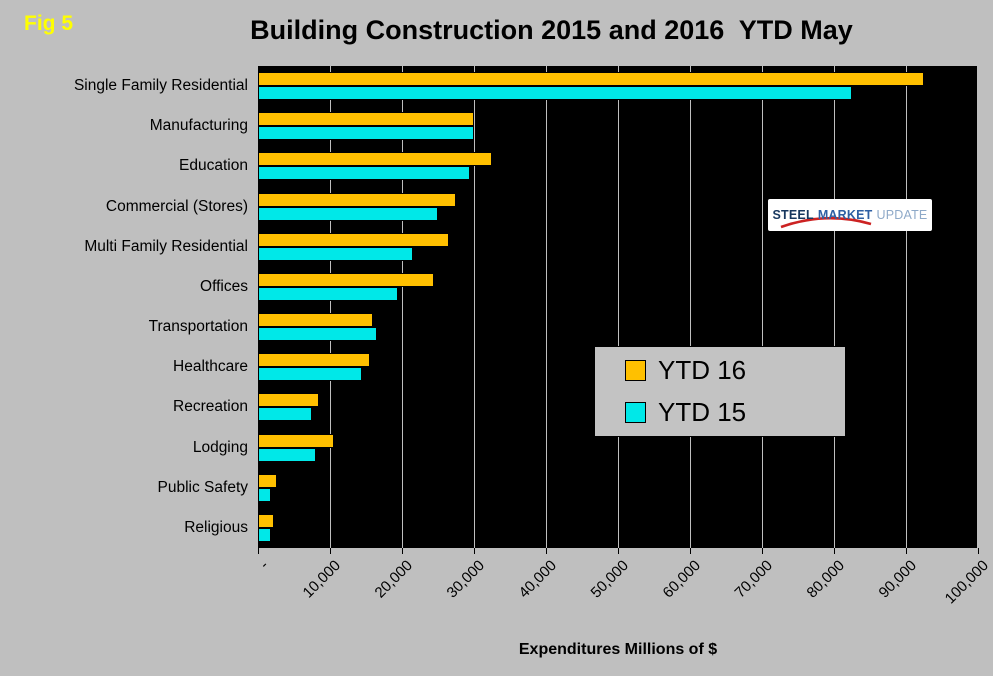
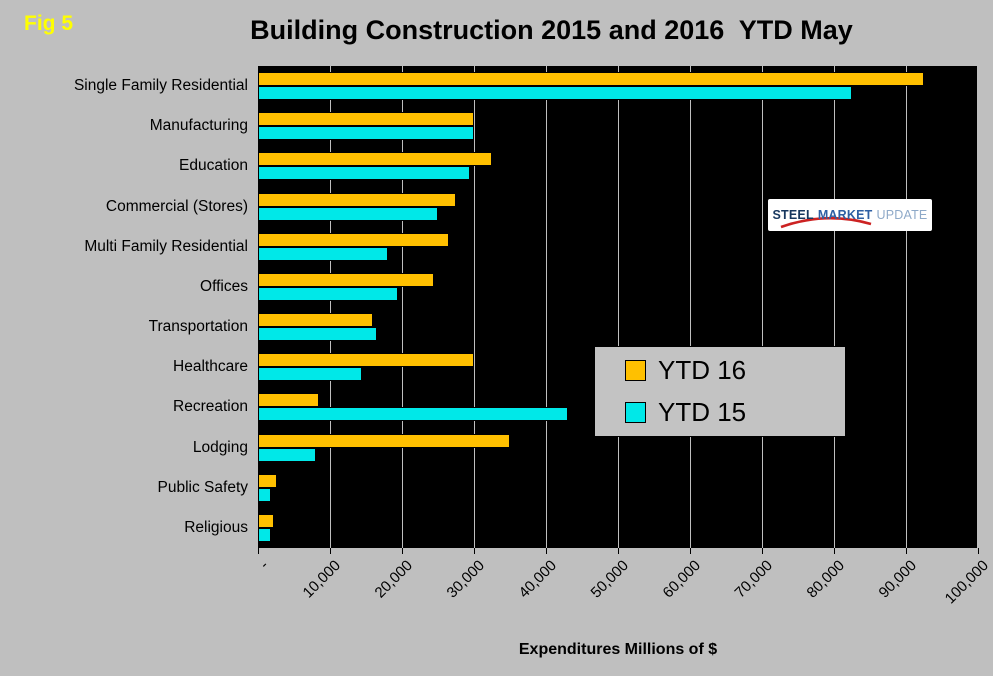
YTD 15/Multi Family Residential: 22000 -> 18000
YTD 16/Healthcare: 16000 -> 30000
YTD 15/Recreation: 8000 -> 43000
YTD 16/Lodging: 10000 -> 35000
